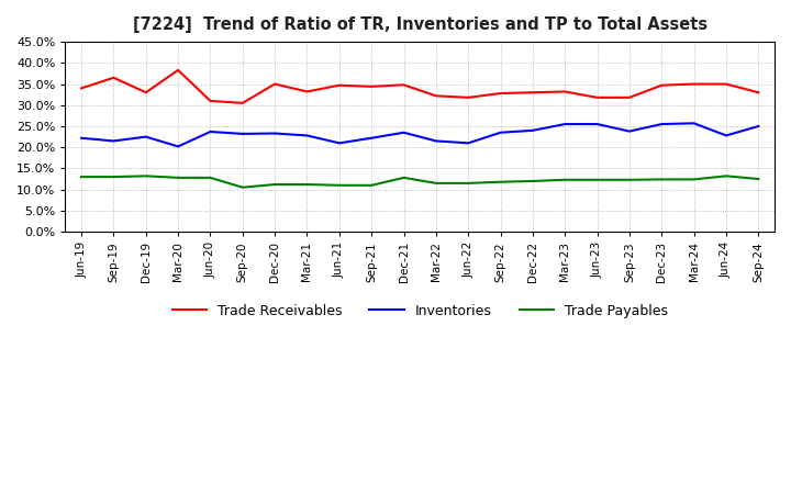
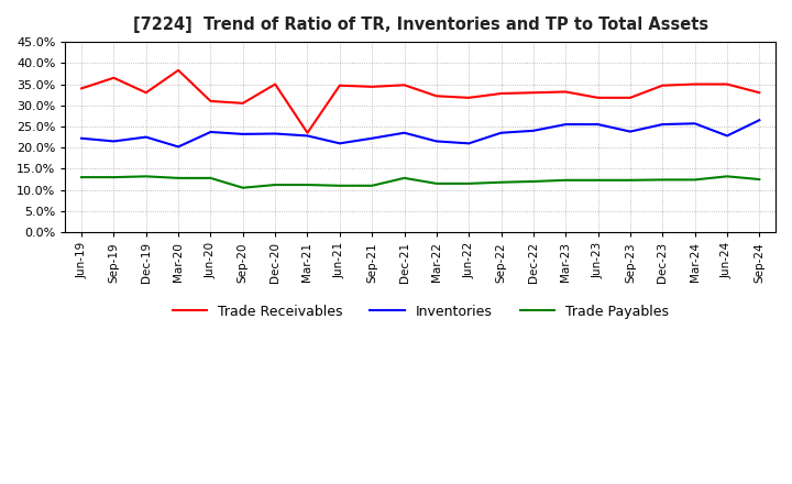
Trade Receivables/Mar-21: 33.2% -> 23.5%
Inventories/Sep-24: 25.0% -> 26.5%
